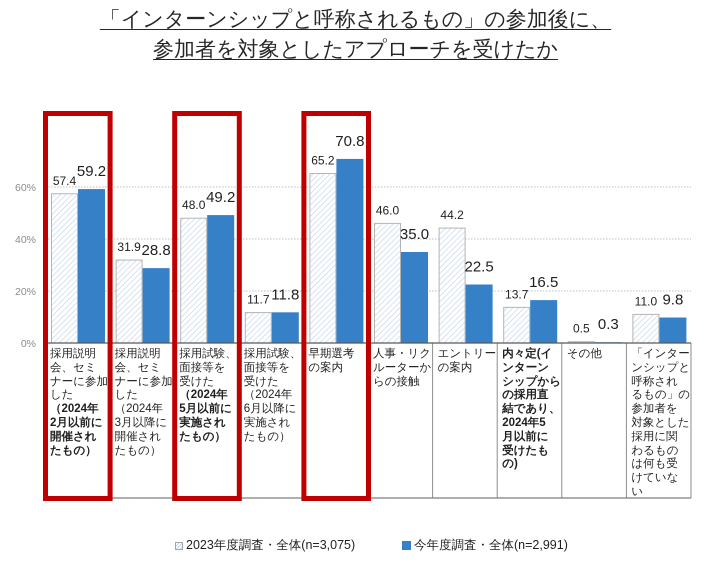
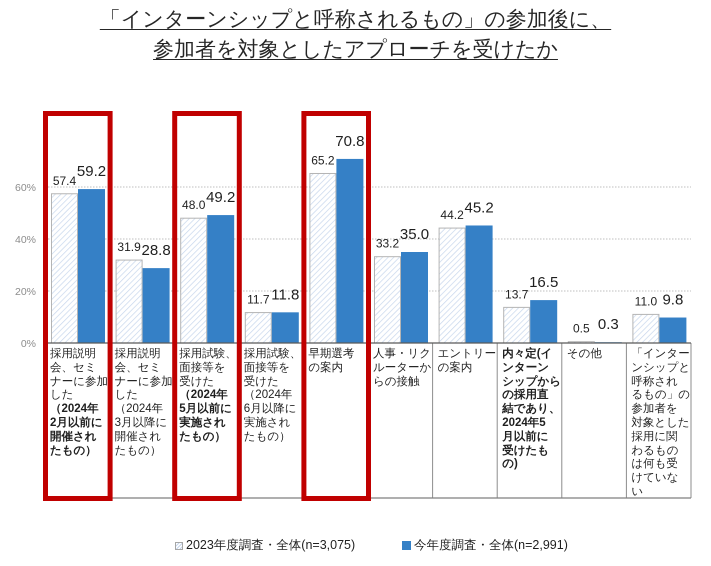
2023年度調査・全体(n=3,075)/人事・リクルーターからの接触: 46.0 -> 33.2
今年度調査・全体(n=2,991)/エントリーの案内: 22.5 -> 45.2
